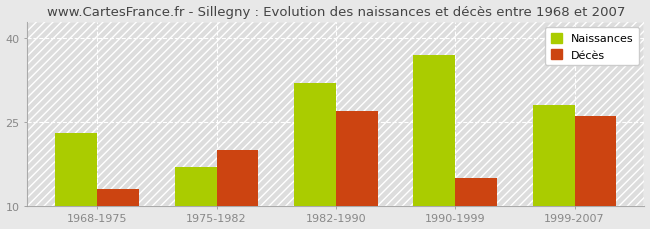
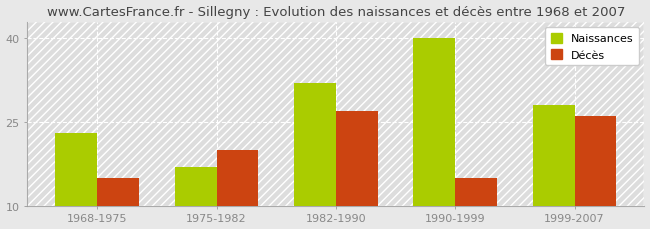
Décès/1968-1975: 13 -> 15
Naissances/1990-1999: 37 -> 40
